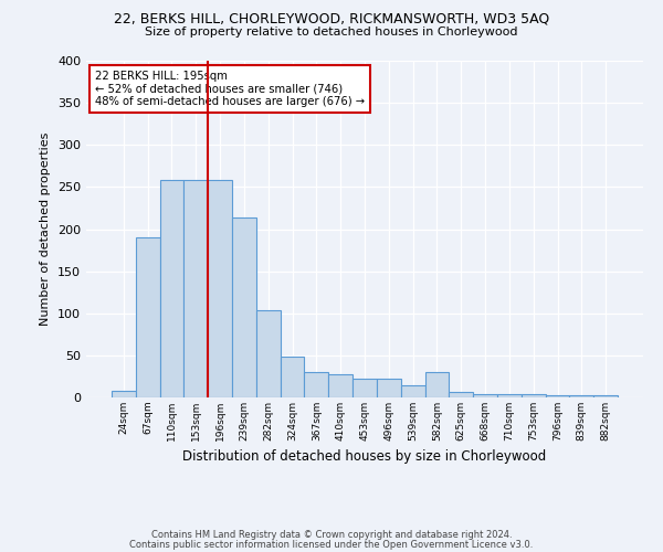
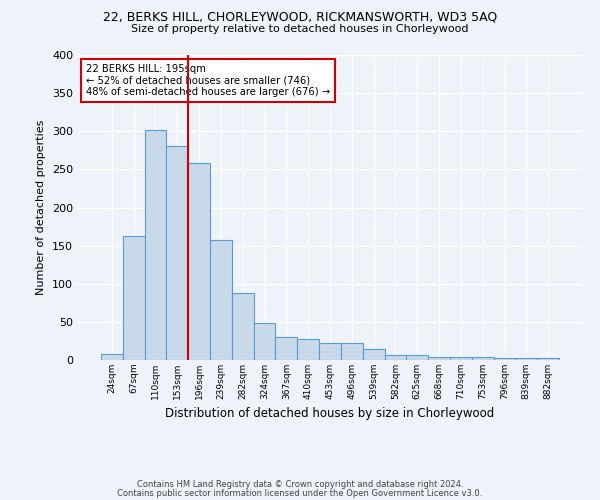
67sqm: 190 -> 163
110sqm: 258 -> 302
153sqm: 258 -> 281
239sqm: 214 -> 157
282sqm: 104 -> 88
582sqm: 30 -> 7
